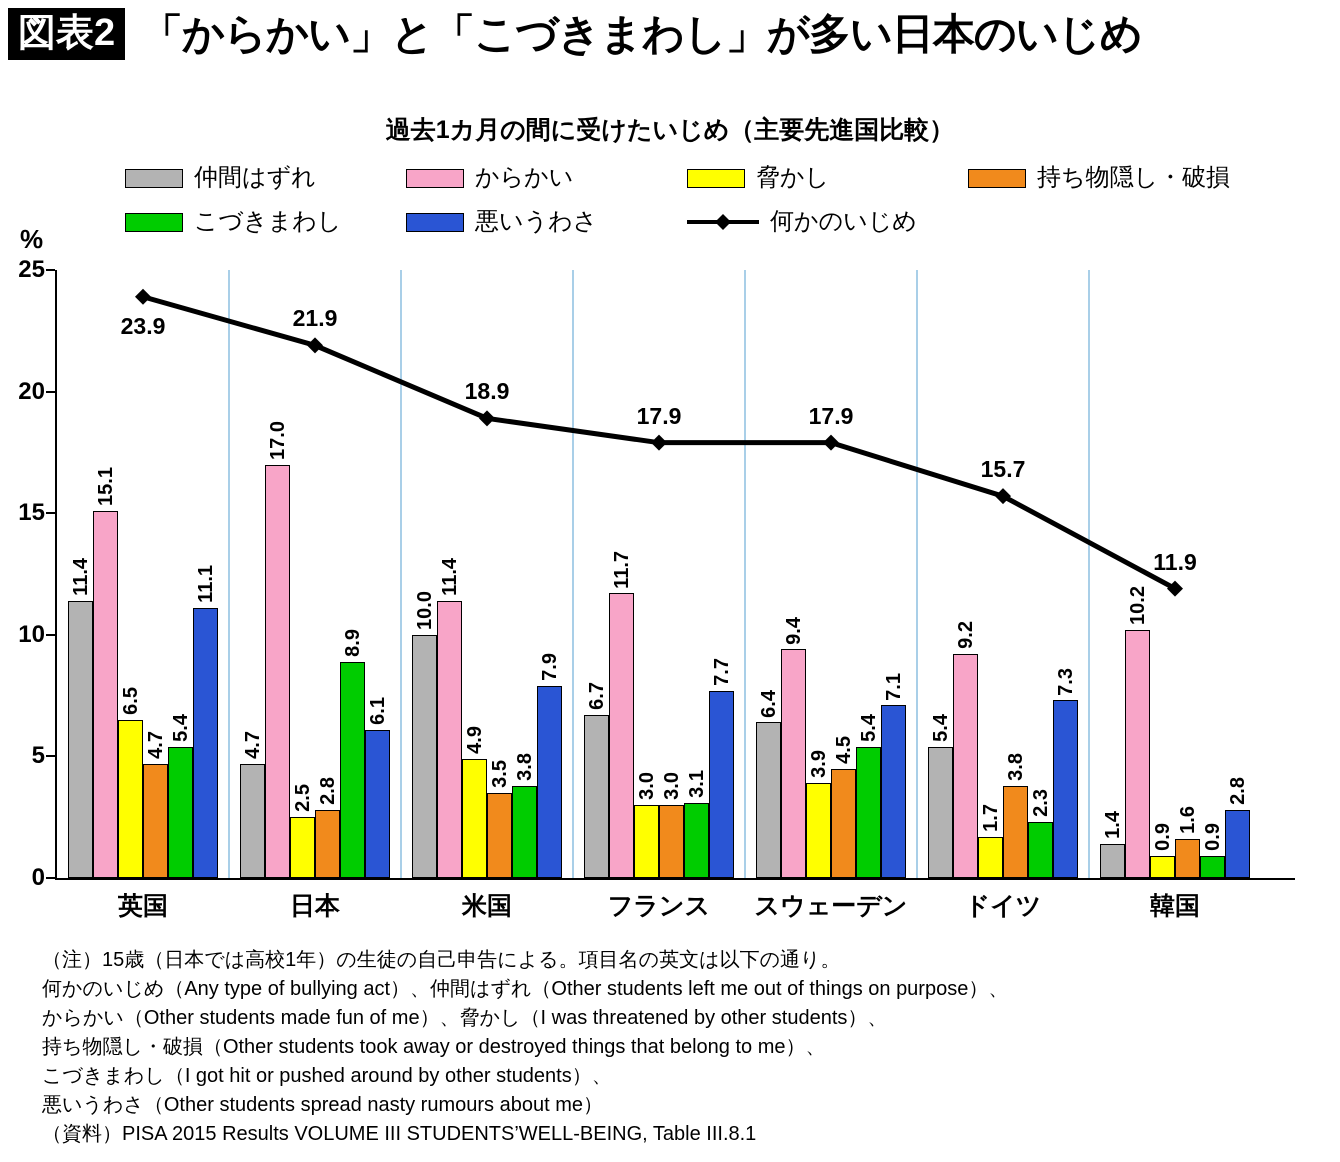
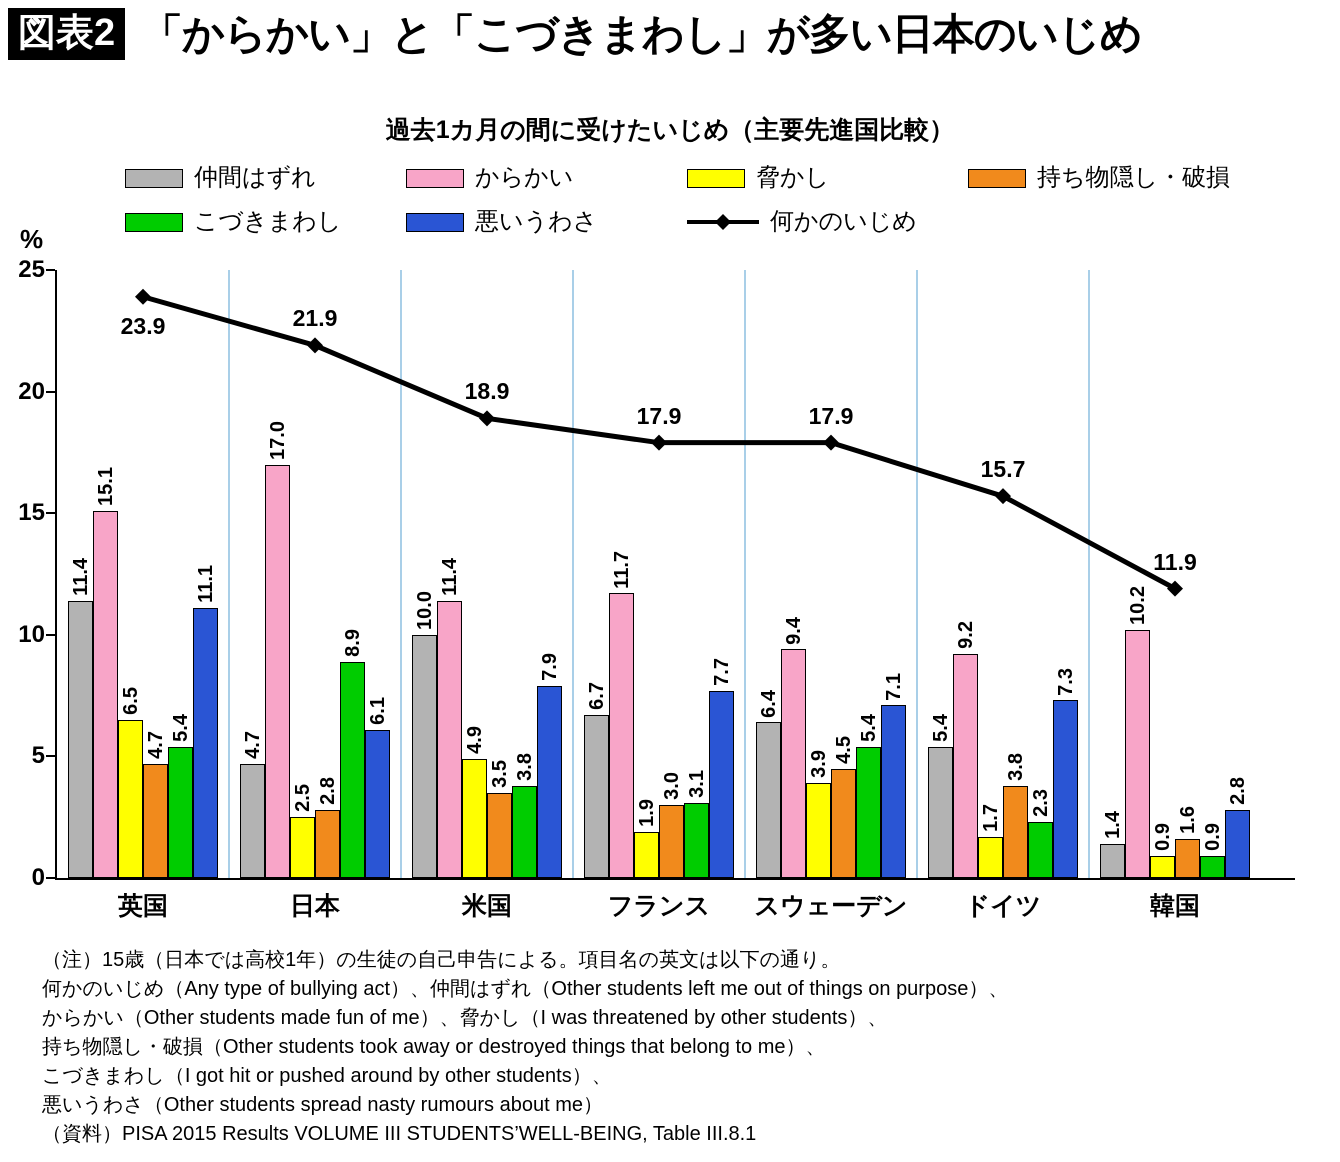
脅かし/フランス: 3.0 -> 1.9
